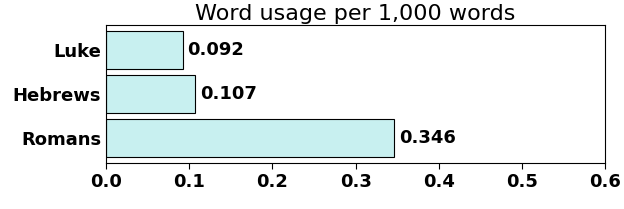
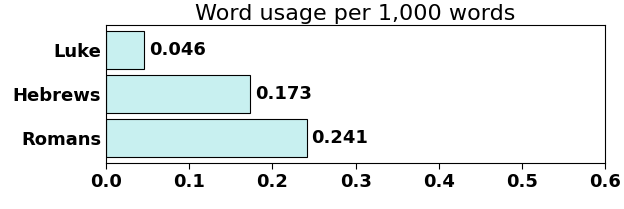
Luke: 0.092 -> 0.046
Hebrews: 0.107 -> 0.173
Romans: 0.346 -> 0.241
